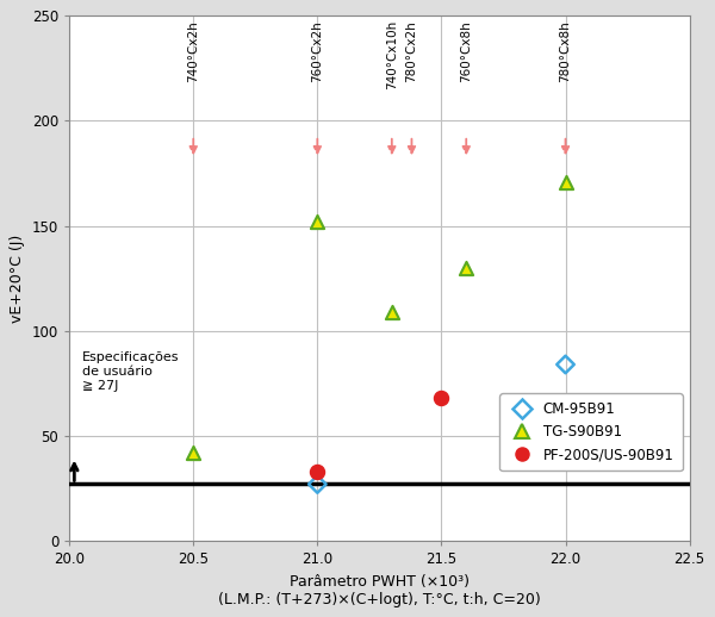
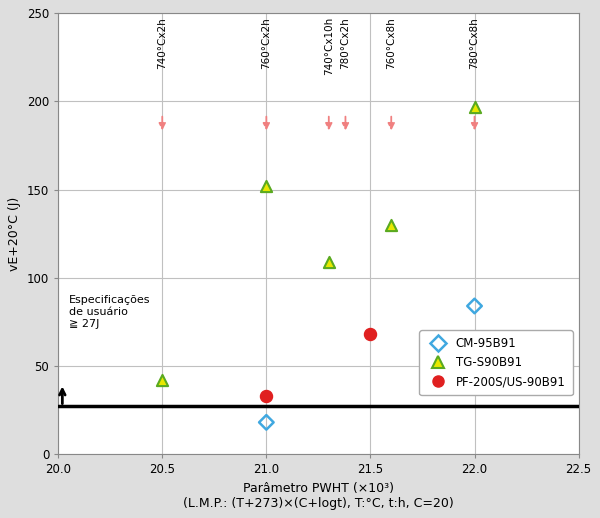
CM-95B91/21.0: 27 -> 18
TG-S90B91/22.0: 171 -> 197
